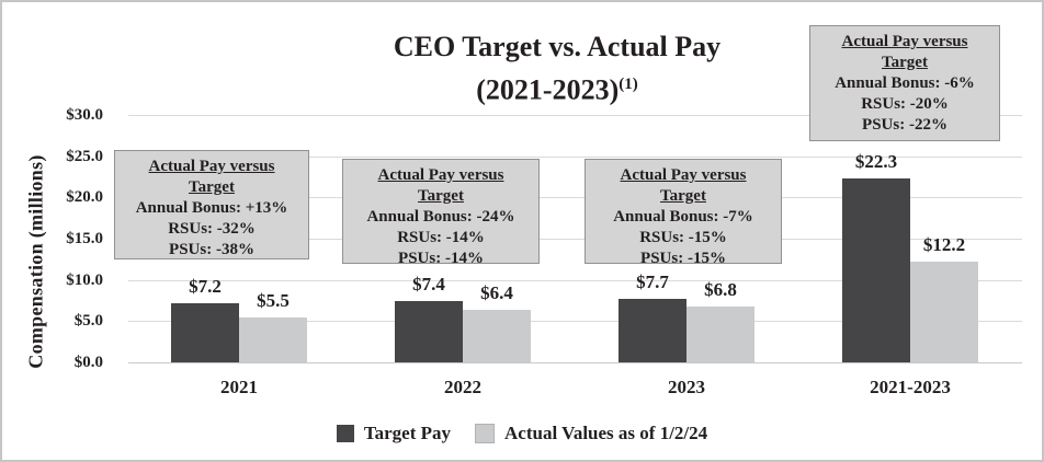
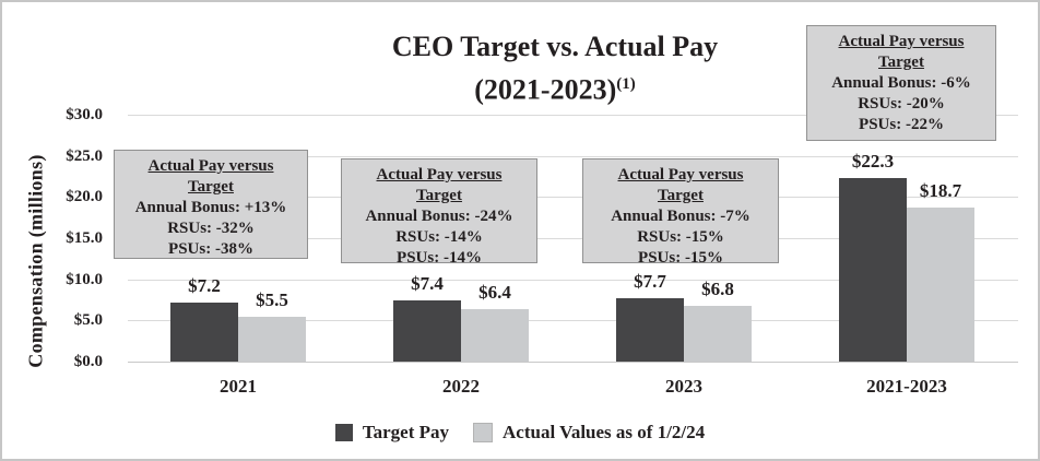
Actual Values as of 1/2/24/2021-2023: $12.2 -> $18.7
